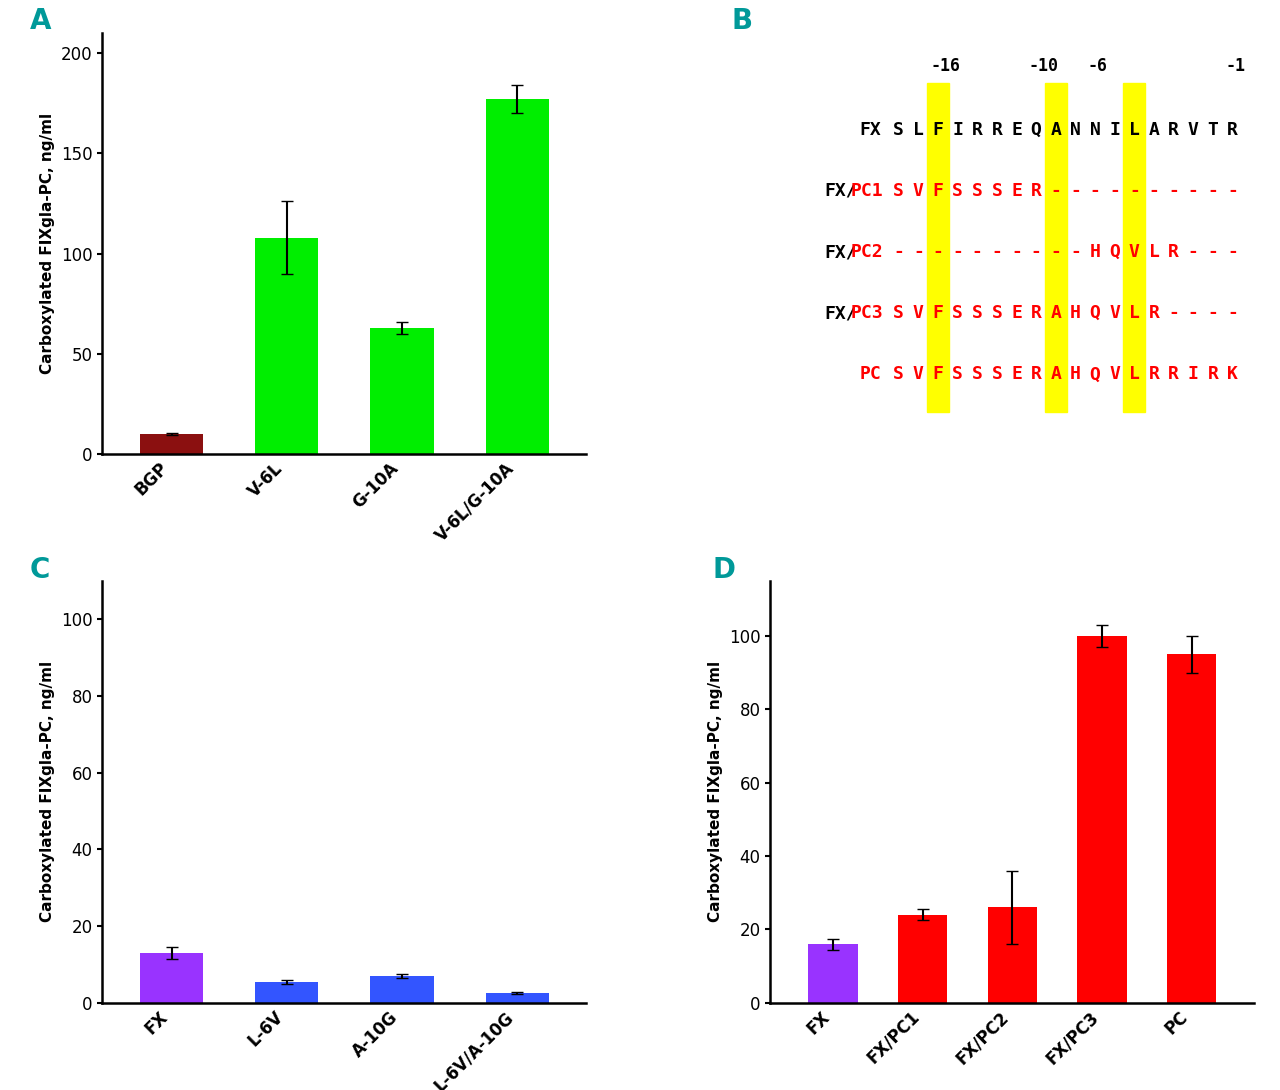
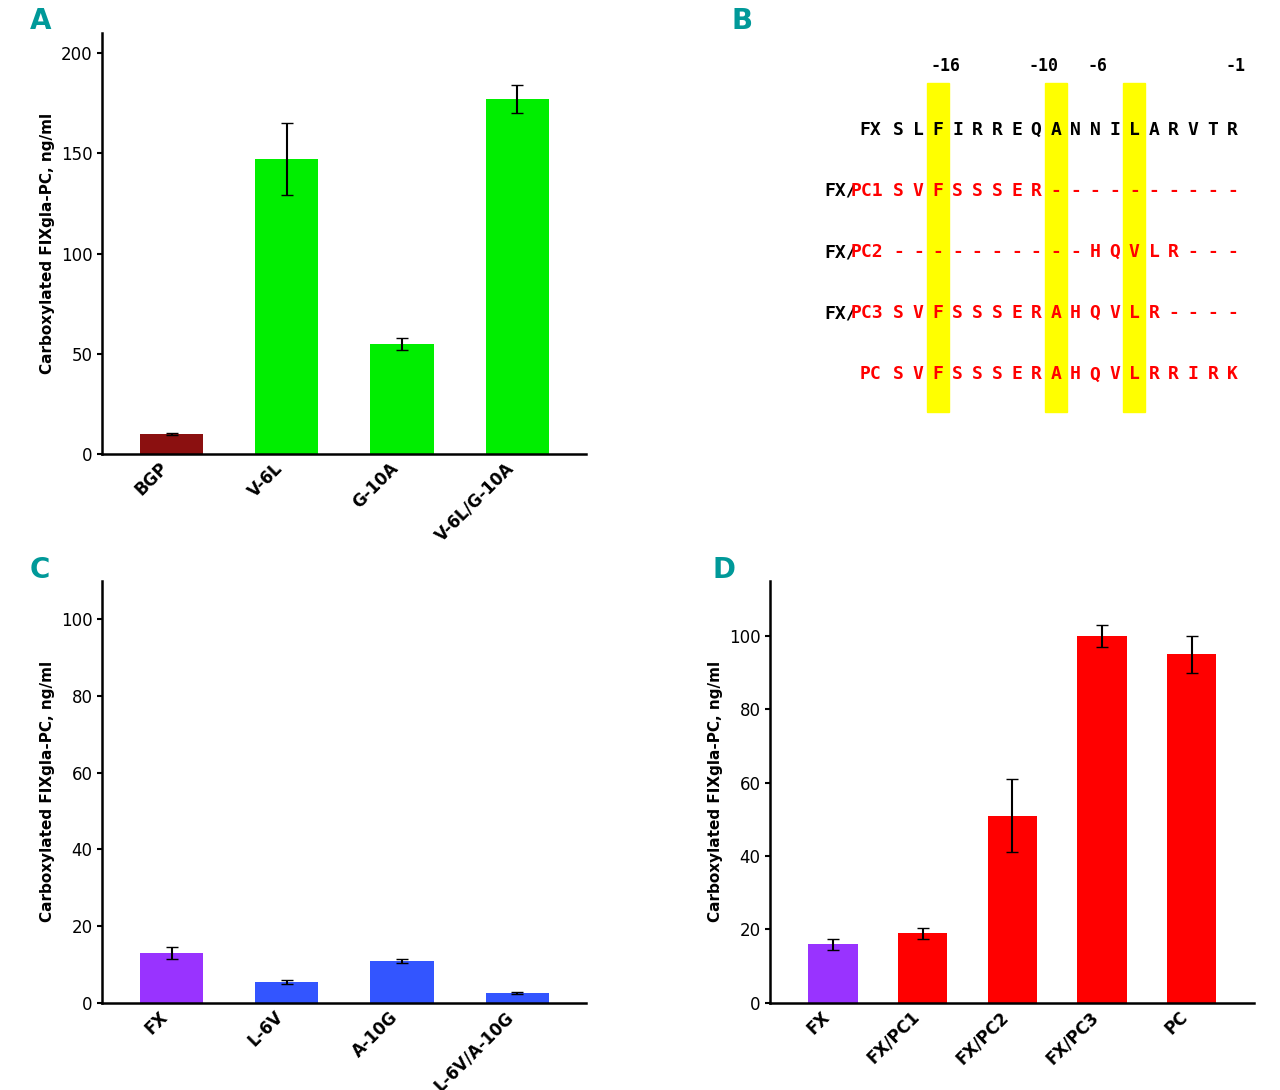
V-6L: 108 -> 147
G-10A: 63 -> 55
A-10G: 7.0 -> 11.0
FX/PC1: 24 -> 19
FX/PC2: 26 -> 51
